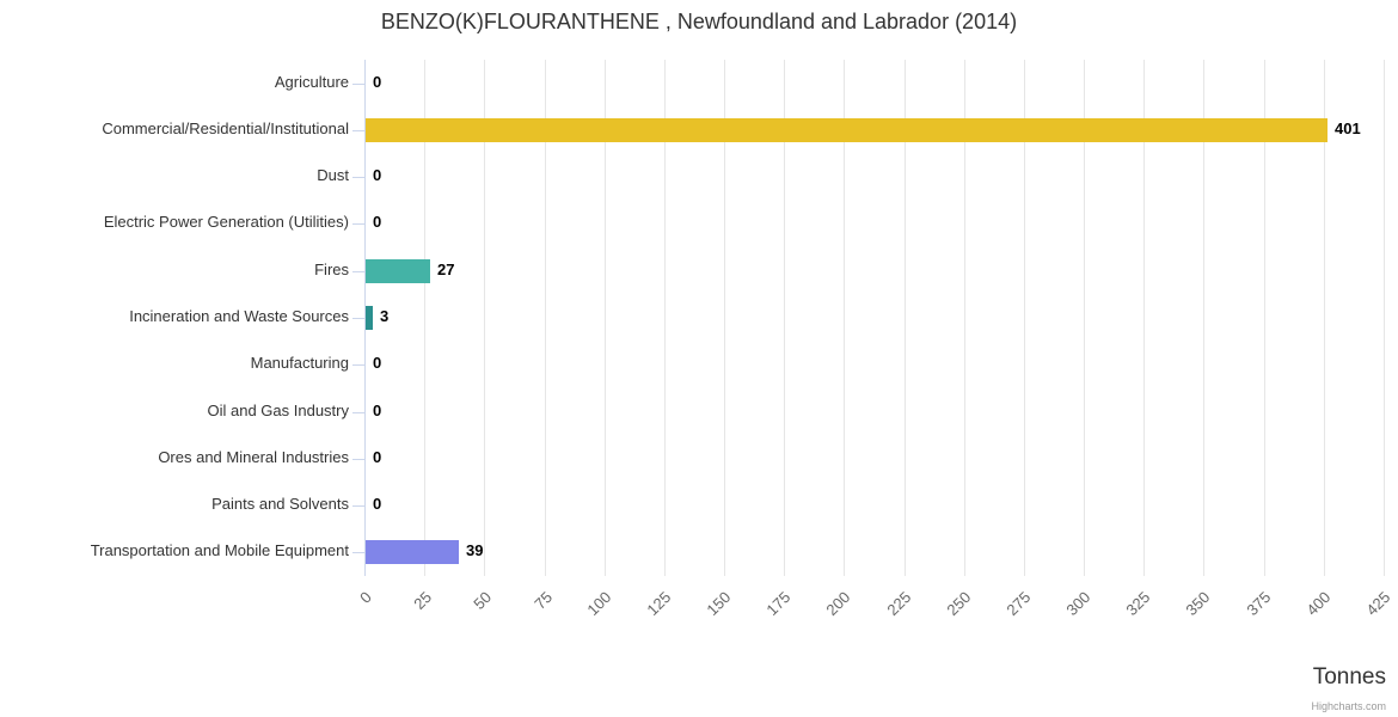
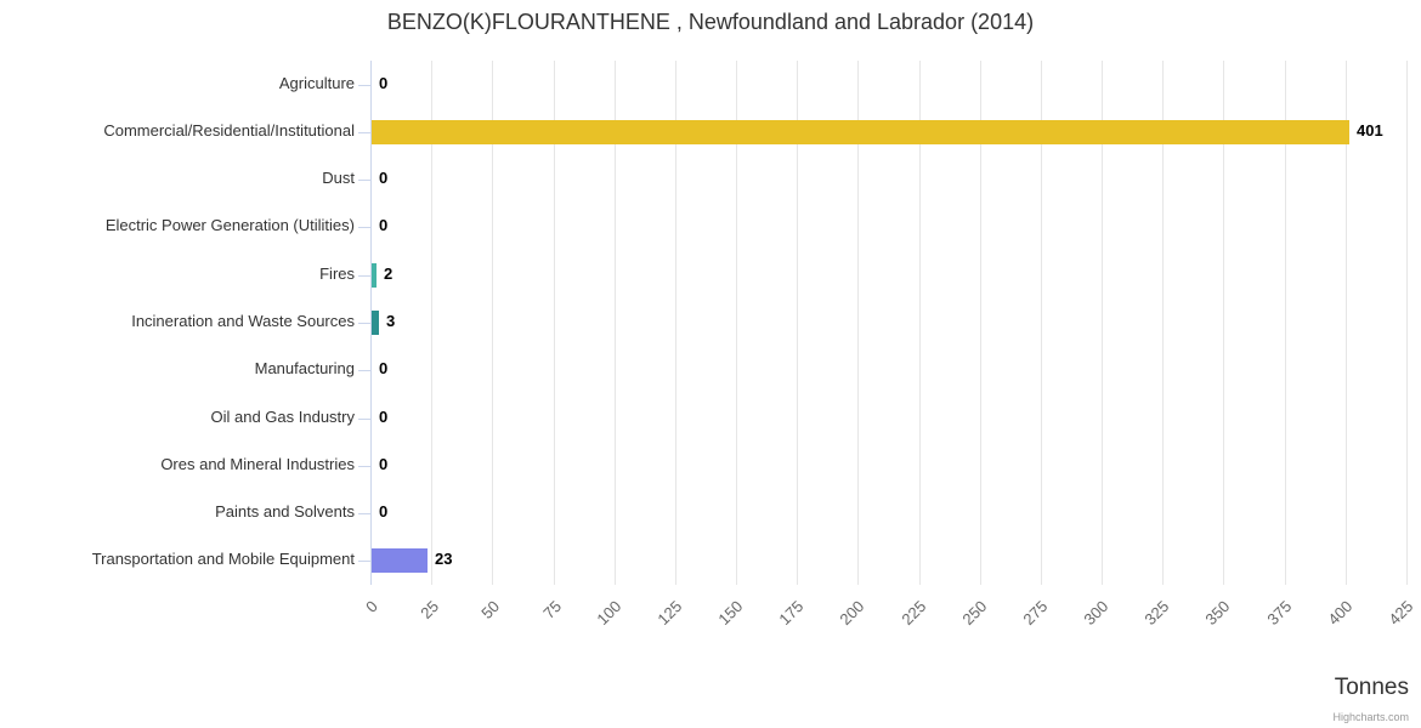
Fires: 27 -> 2
Transportation and Mobile Equipment: 39 -> 23
